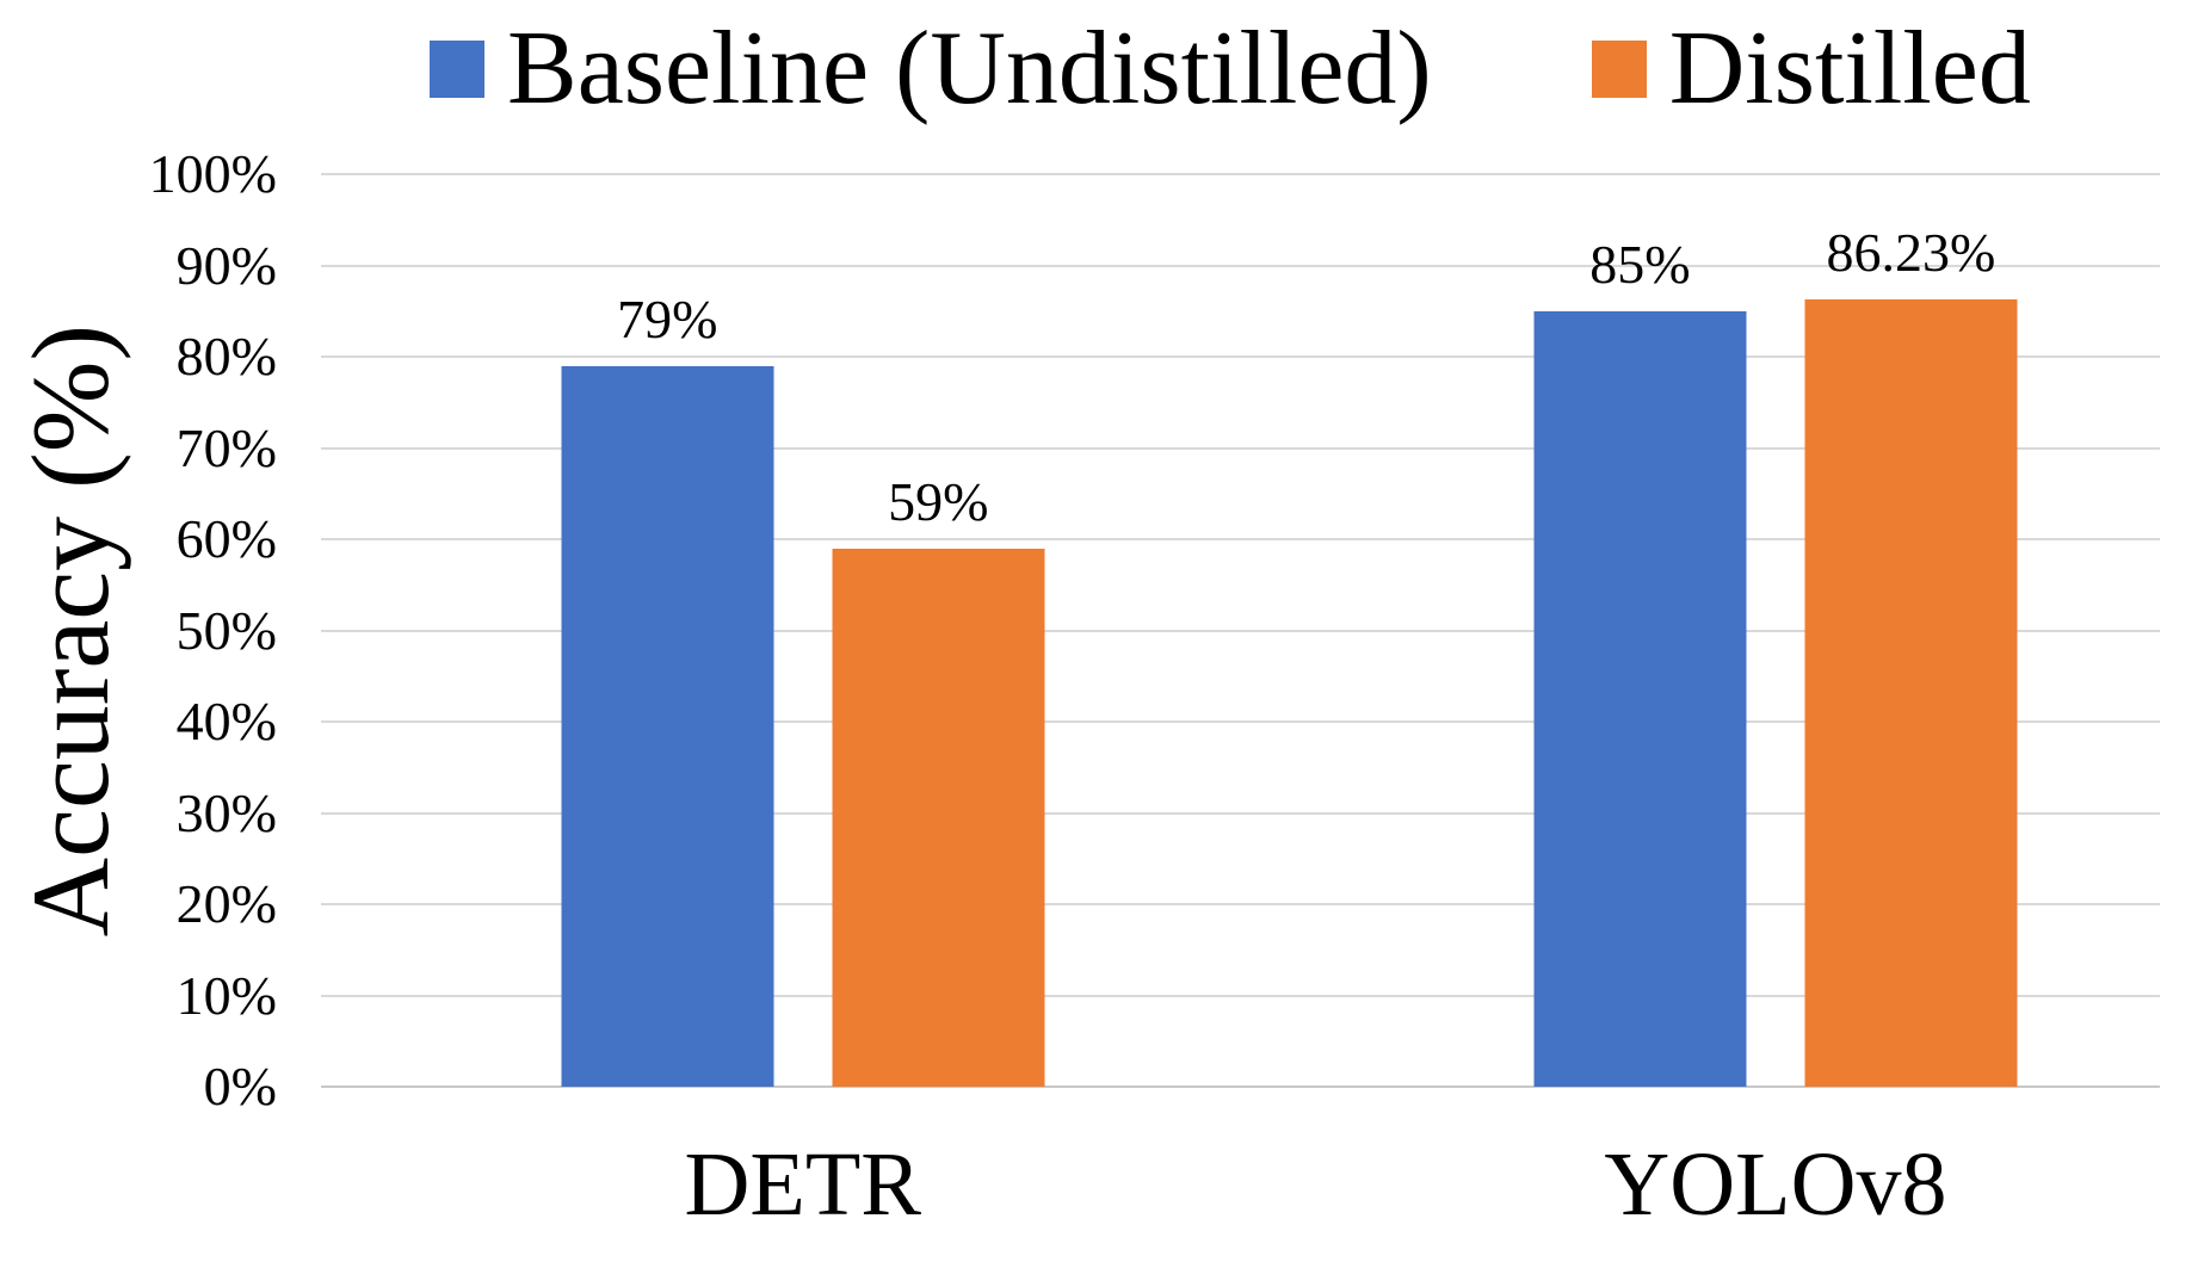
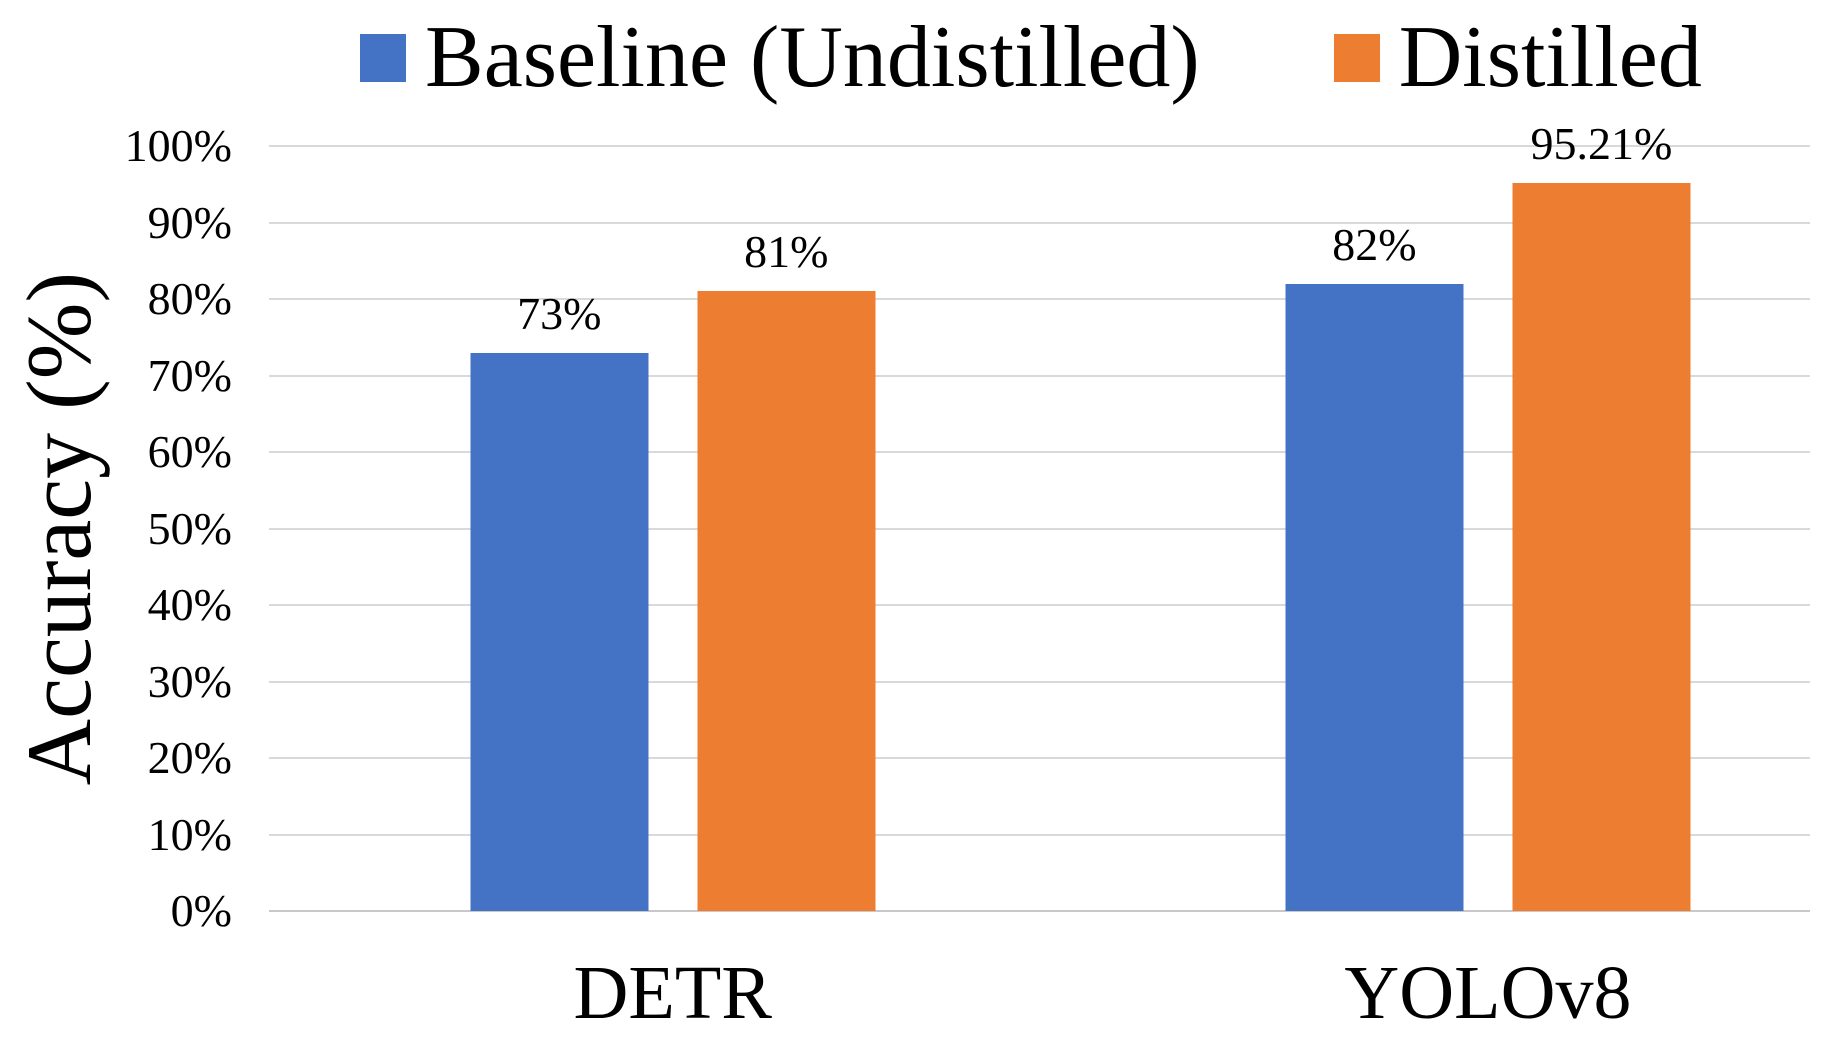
Baseline (Undistilled)/DETR: 79% -> 73%
Distilled/DETR: 59% -> 81%
Baseline (Undistilled)/YOLOv8: 85% -> 82%
Distilled/YOLOv8: 86.23% -> 95.21%
